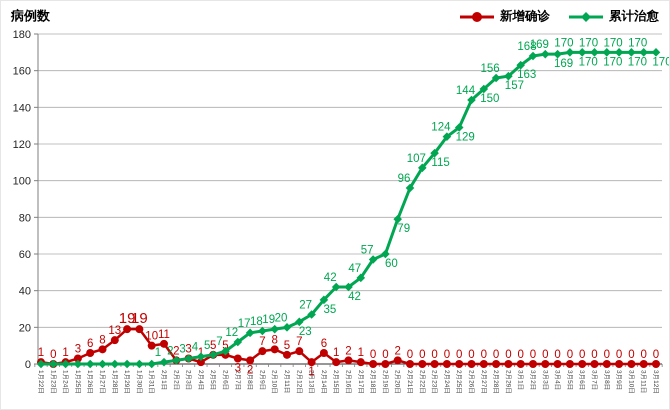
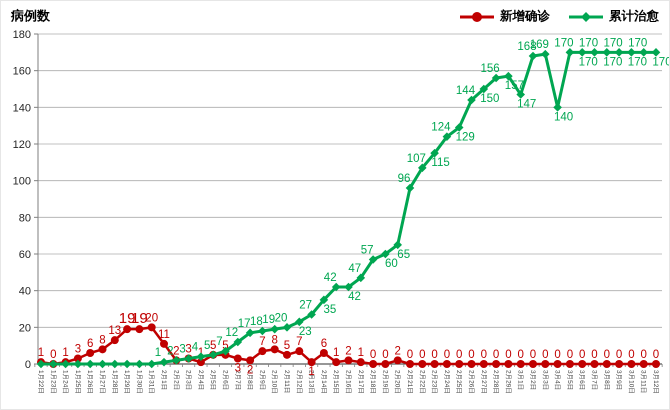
新增确诊/1月31日: 10 -> 20
累计治愈/2月20日: 79 -> 65
累计治愈/3月1日: 163 -> 147
累计治愈/3月4日: 169 -> 140
